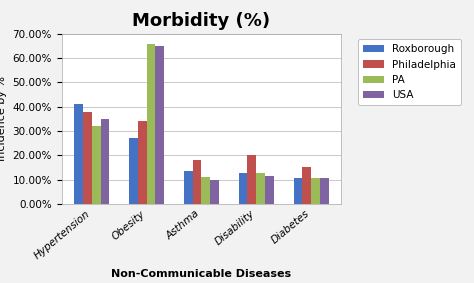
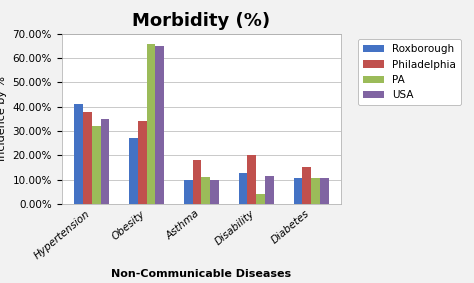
Roxborough/Asthma: 13.5% -> 10.0%
PA/Disability: 12.5% -> 4.0%
